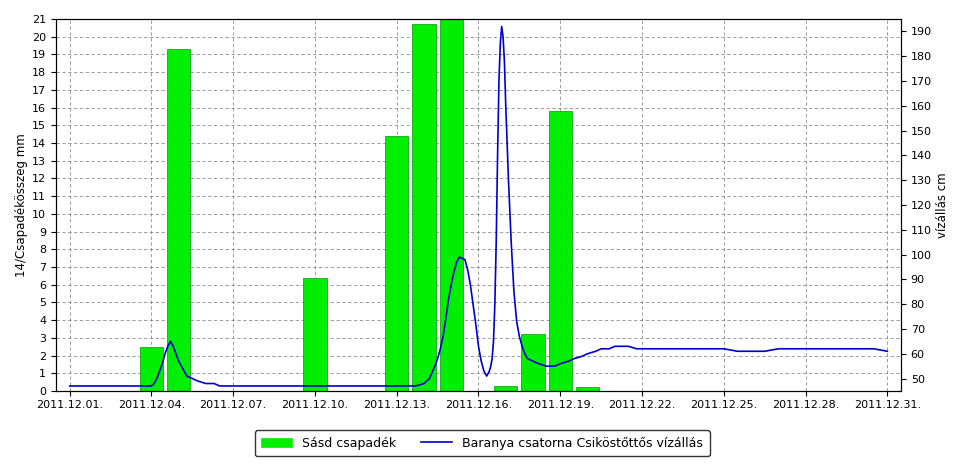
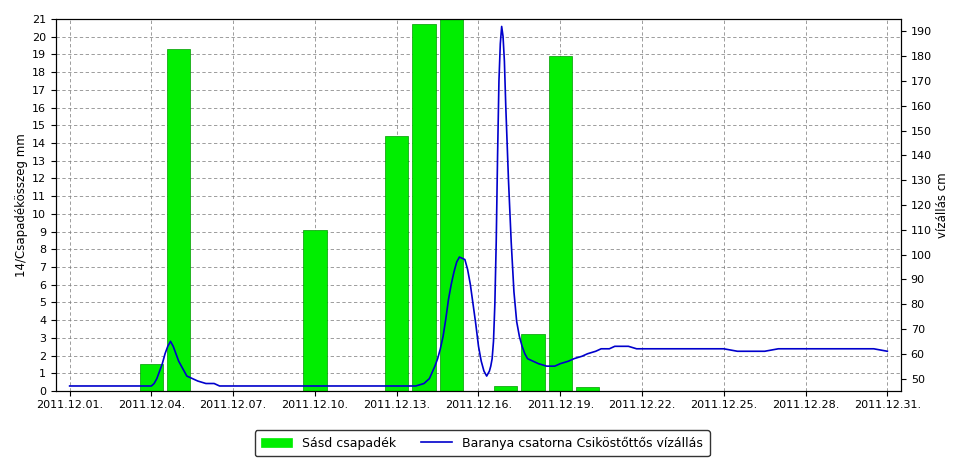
Sásd csapadék/2011.12.04.: 2.5 -> 1.5
Sásd csapadék/2011.12.10.: 6.4 -> 9.1
Sásd csapadék/2011.12.19.: 15.8 -> 18.9
